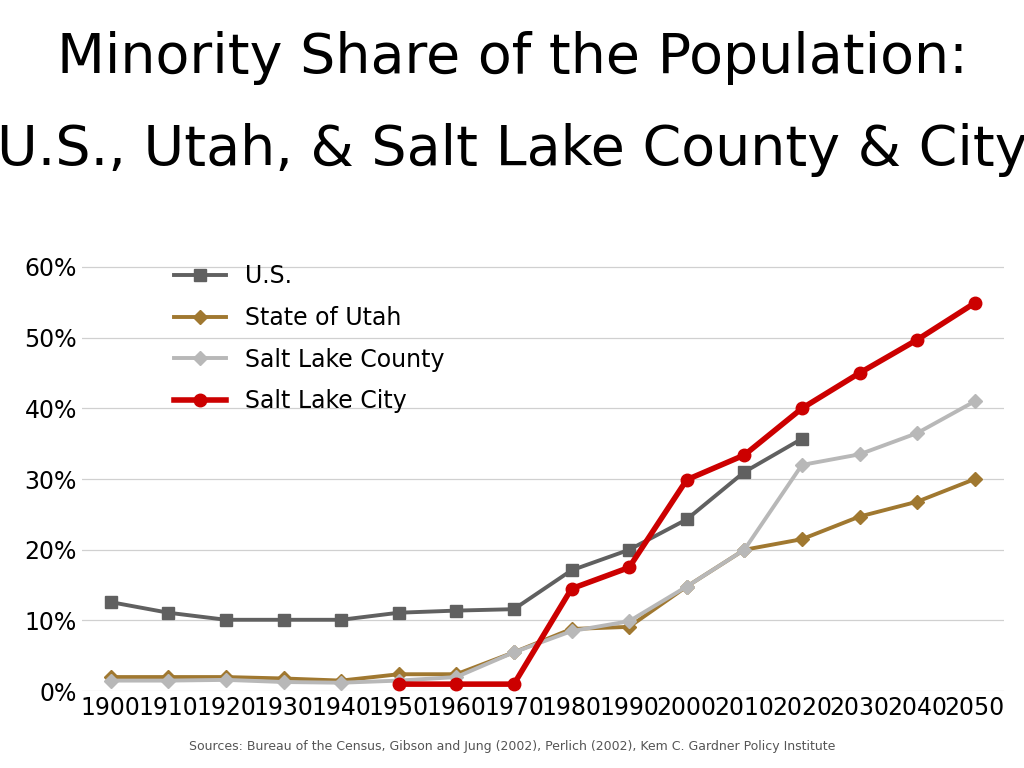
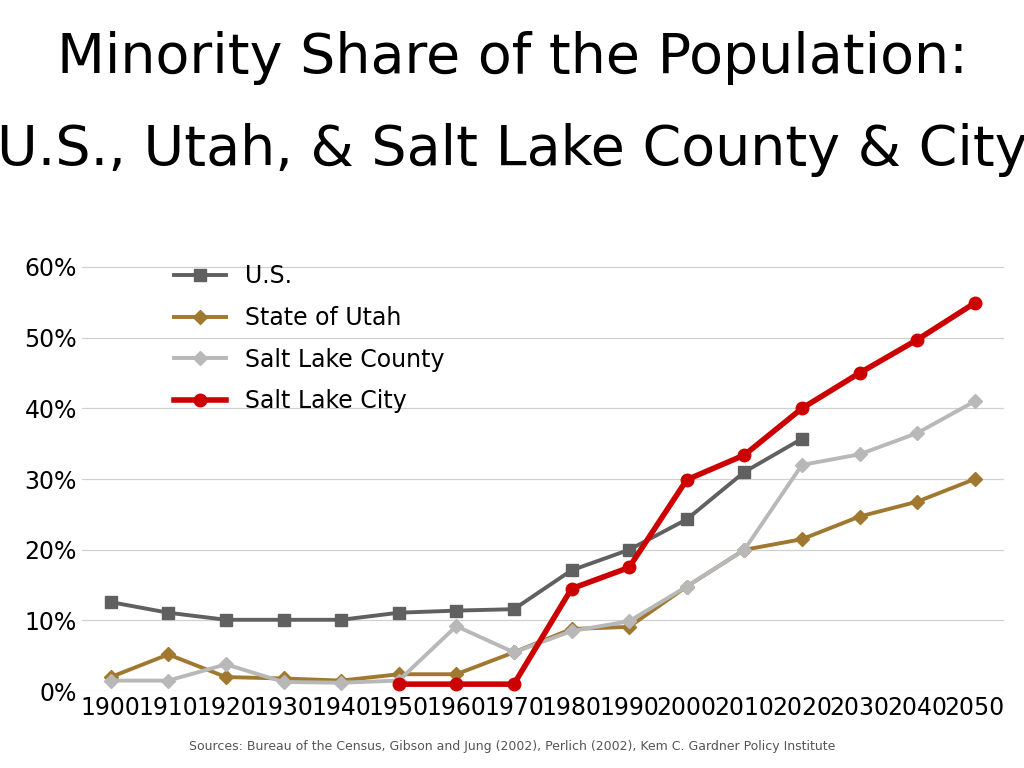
State of Utah/1910: 2.0% -> 5.2%
Salt Lake County/1920: 1.6% -> 3.8%
Salt Lake County/1960: 2.0% -> 9.2%
